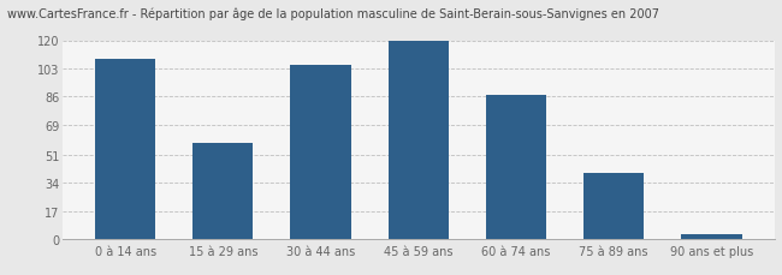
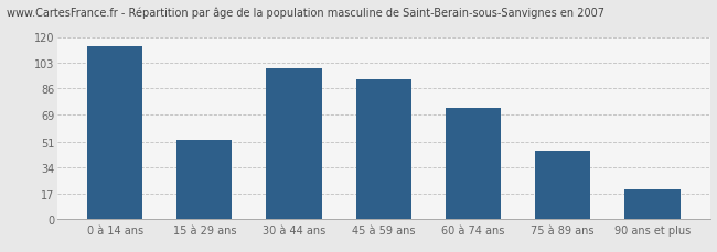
0 à 14 ans: 109 -> 114
15 à 29 ans: 58 -> 52
30 à 44 ans: 105 -> 99
45 à 59 ans: 120 -> 92
60 à 74 ans: 87 -> 73
75 à 89 ans: 40 -> 45
90 ans et plus: 3 -> 20
